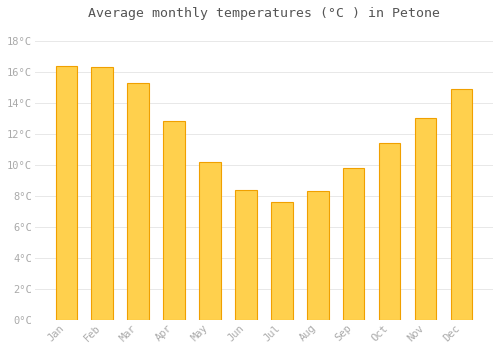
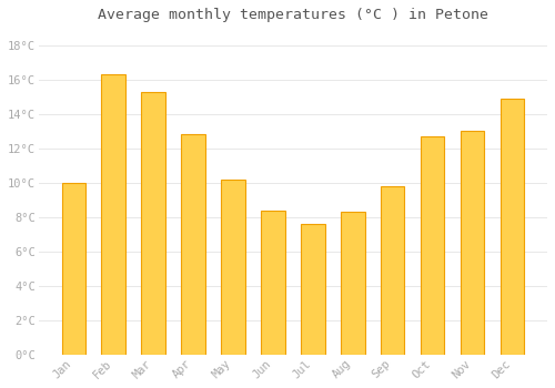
Jan: 16.4°C -> 10.0°C
Oct: 11.4°C -> 12.7°C
